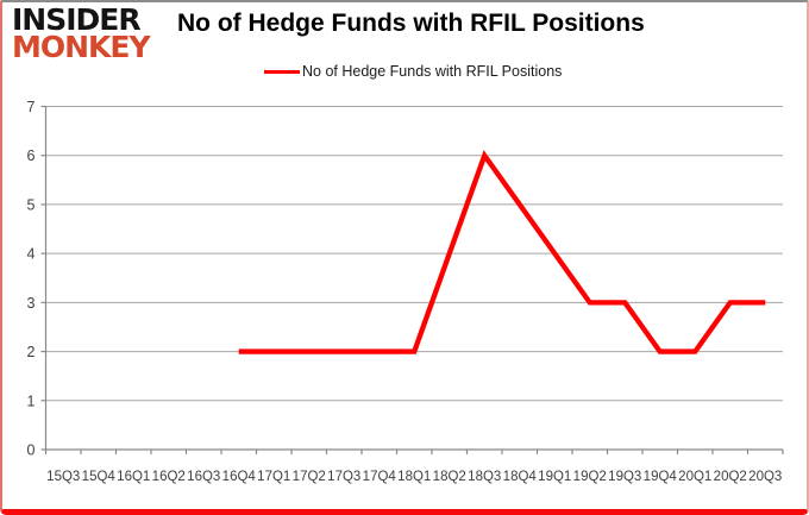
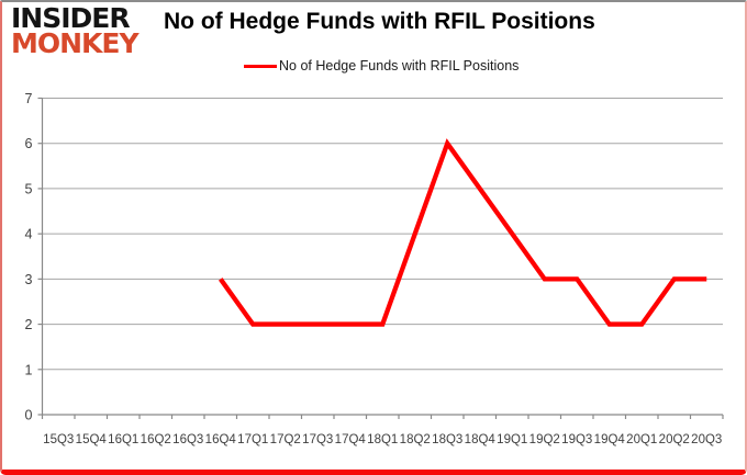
16Q4: 2 -> 3
